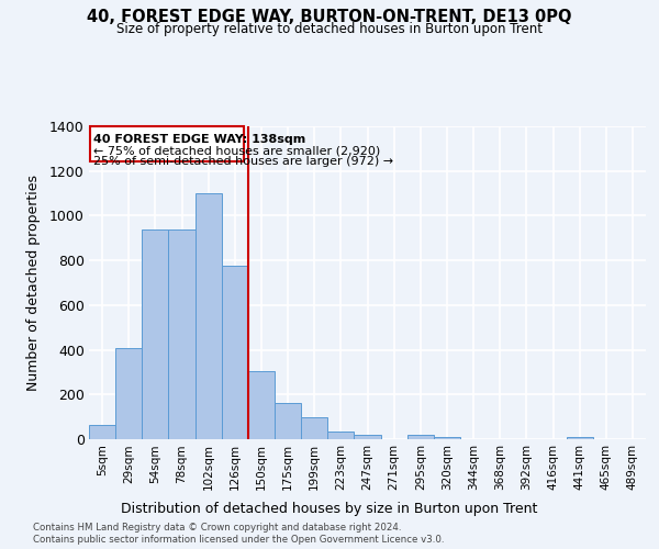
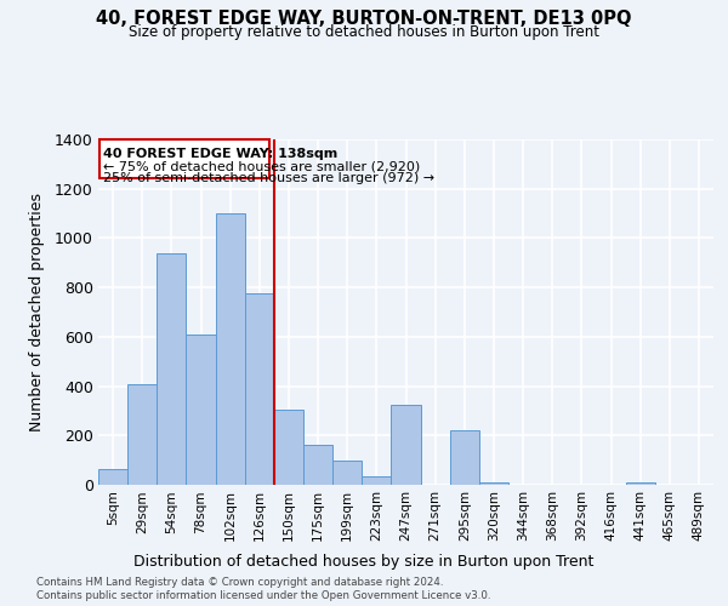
78sqm: 940 -> 610
247sqm: 18 -> 325
295sqm: 20 -> 220
